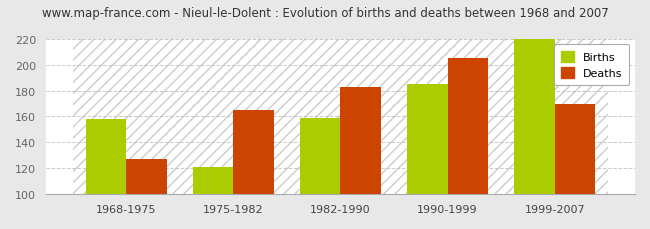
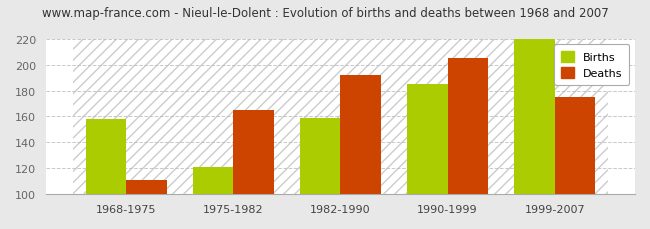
Deaths/1968-1975: 127 -> 111
Deaths/1982-1990: 183 -> 192
Deaths/1999-2007: 170 -> 175
